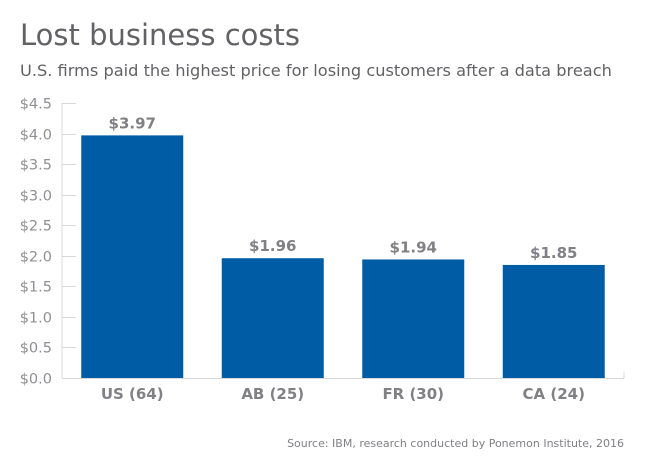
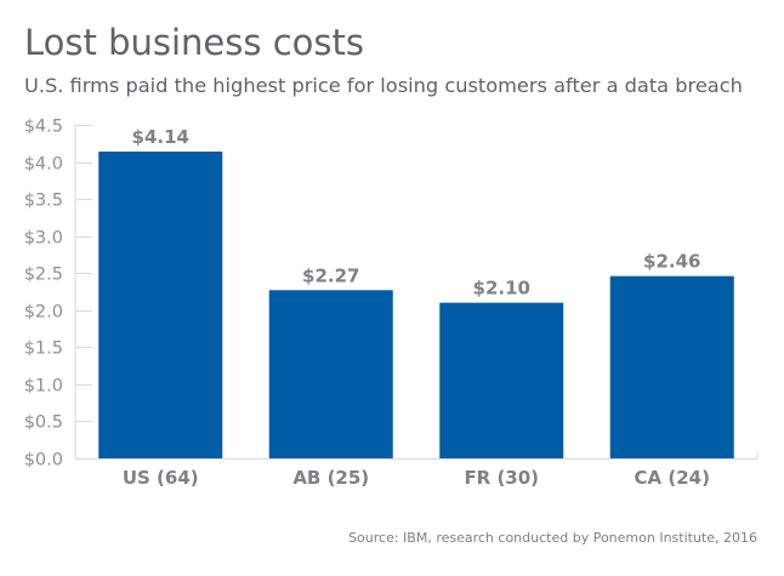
US (64): $3.97 -> $4.14
AB (25): $1.96 -> $2.27
FR (30): $1.94 -> $2.10
CA (24): $1.85 -> $2.46
